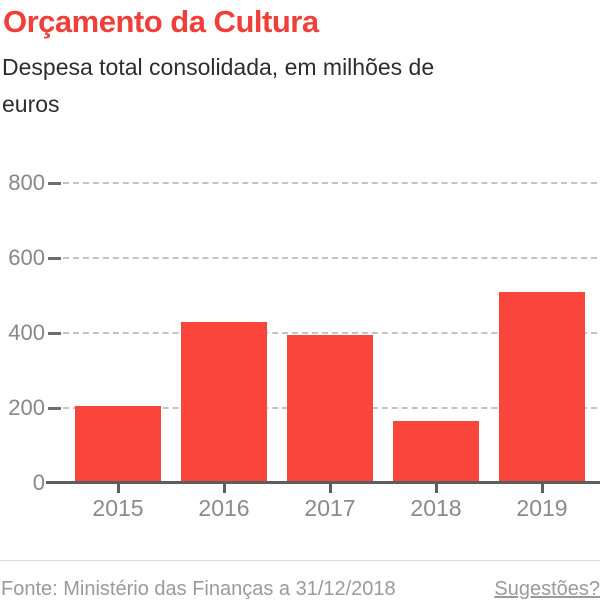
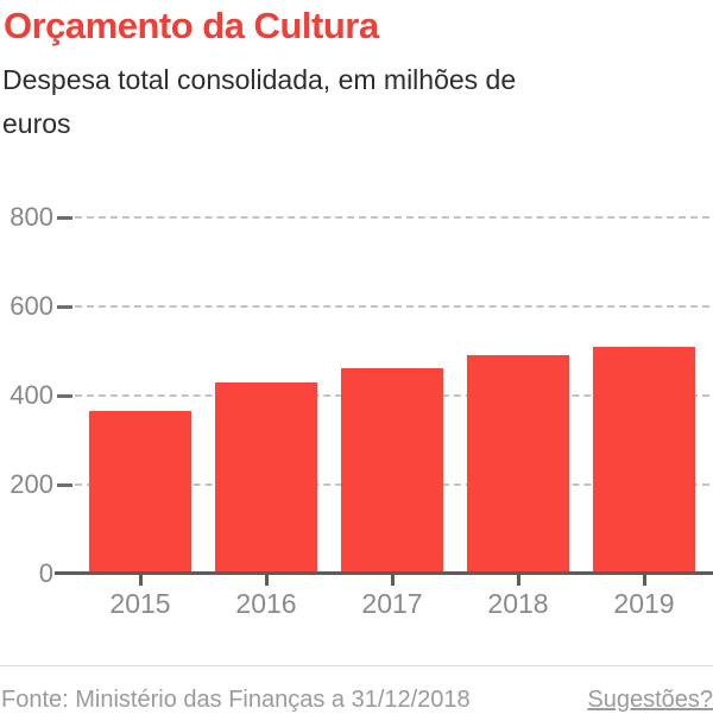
2015: 200 -> 360
2017: 390 -> 460
2018: 160 -> 480
